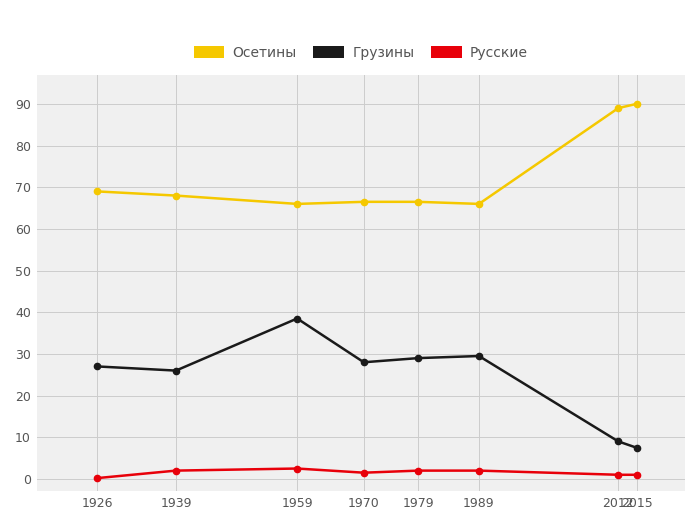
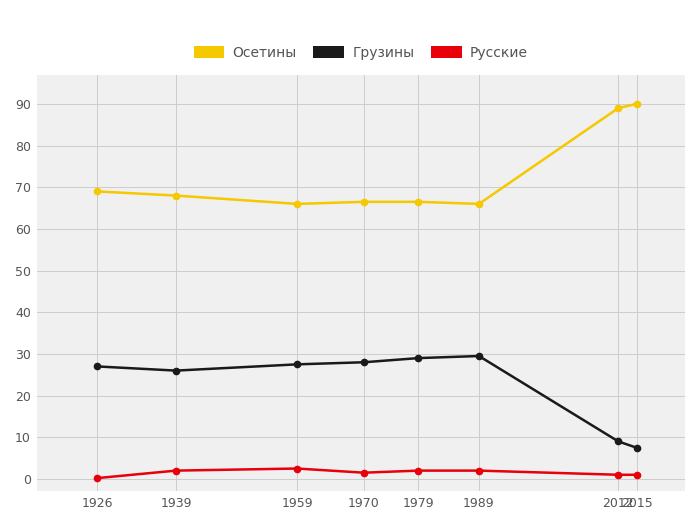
Грузины/1959: 38.5 -> 27.5
